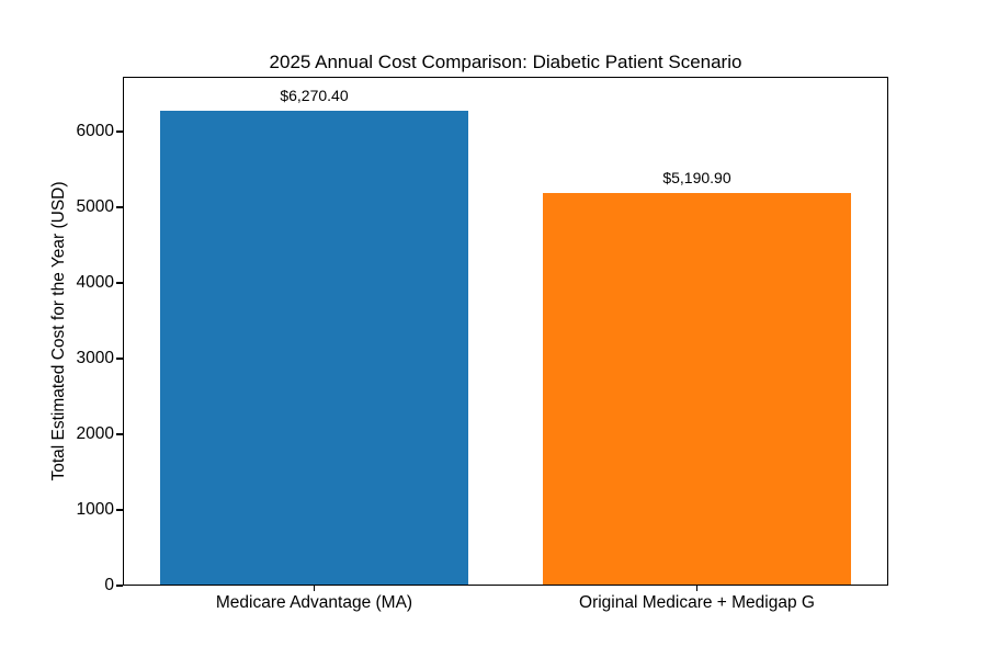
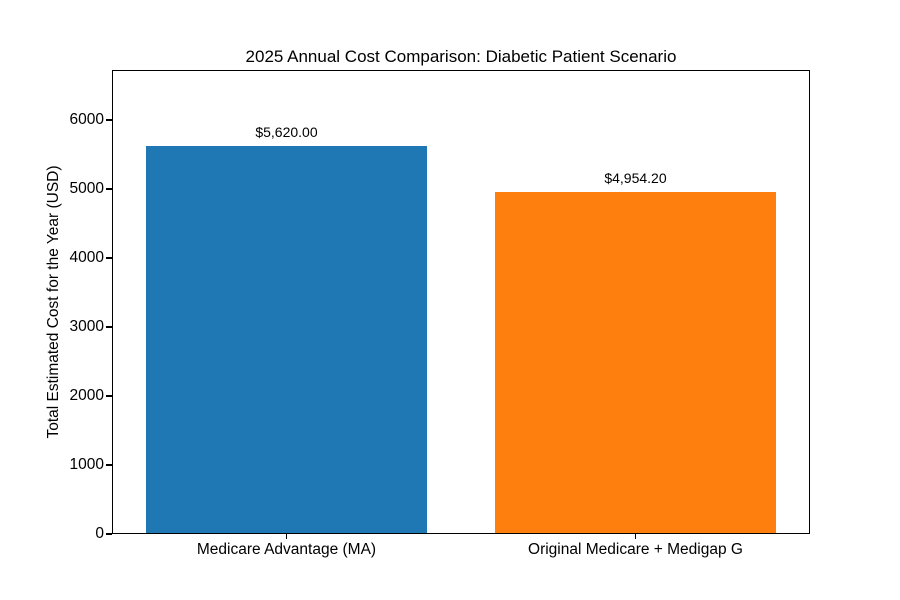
Medicare Advantage (MA): $6,270.40 -> $5,620.00
Original Medicare + Medigap G: $5,190.90 -> $4,954.20
